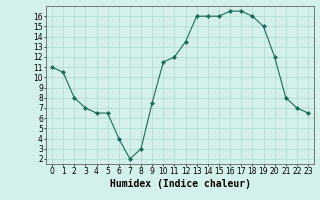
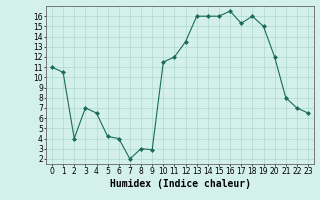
2: 8.0 -> 4.0
5: 6.5 -> 4.2
9: 7.5 -> 2.9
17: 16.5 -> 15.3
